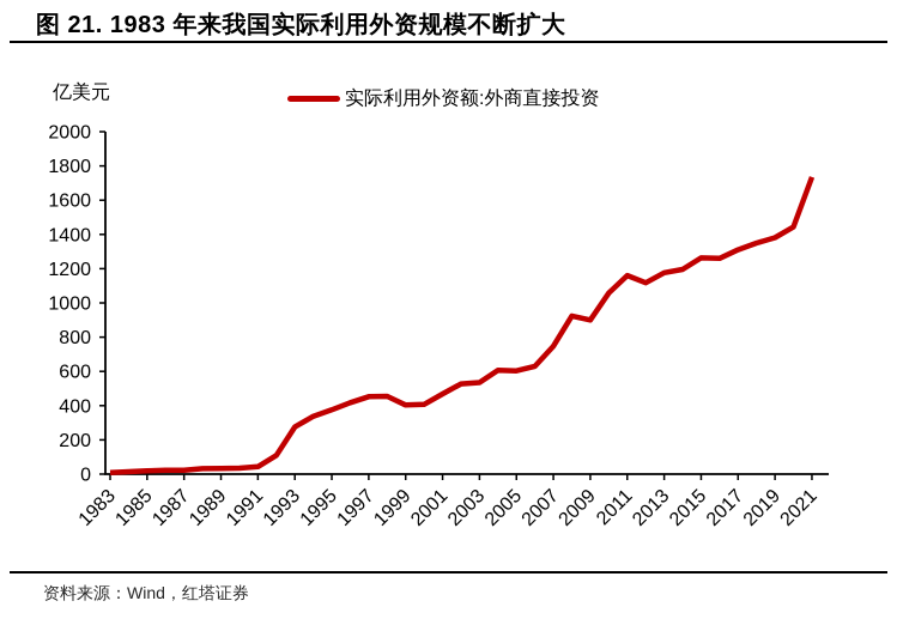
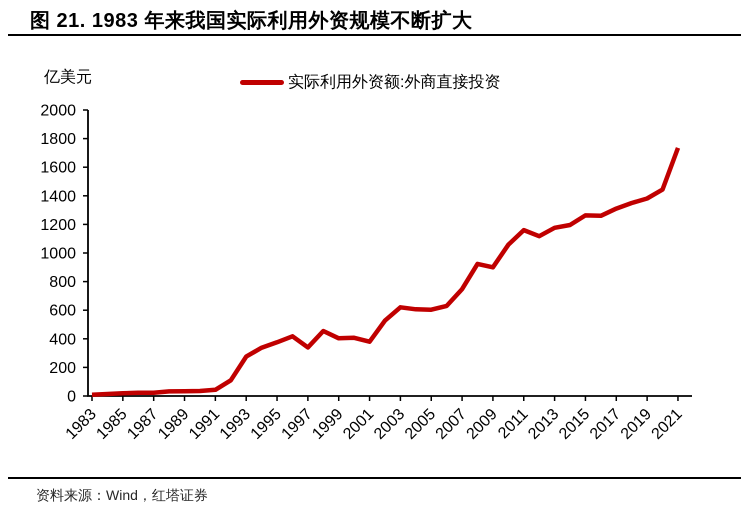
1997: 450 -> 340
2001: 470 -> 380
2003: 540 -> 620
